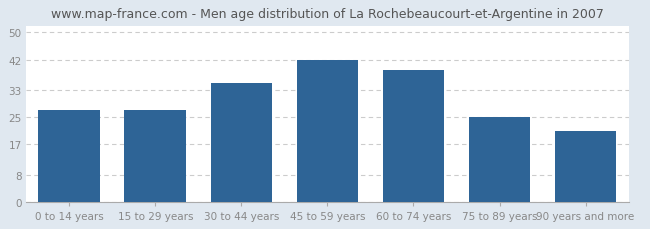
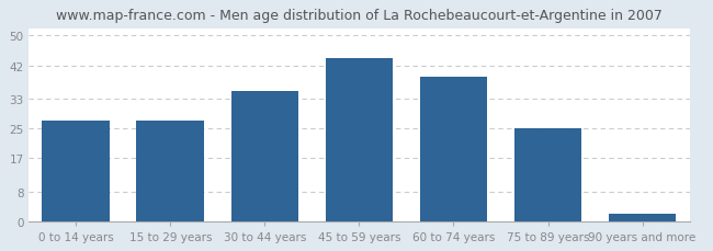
45 to 59 years: 42 -> 44
90 years and more: 21 -> 2
